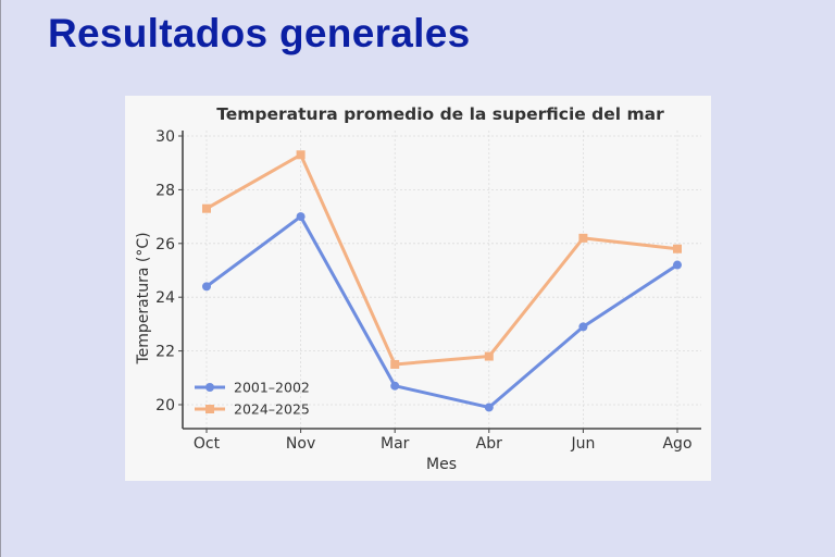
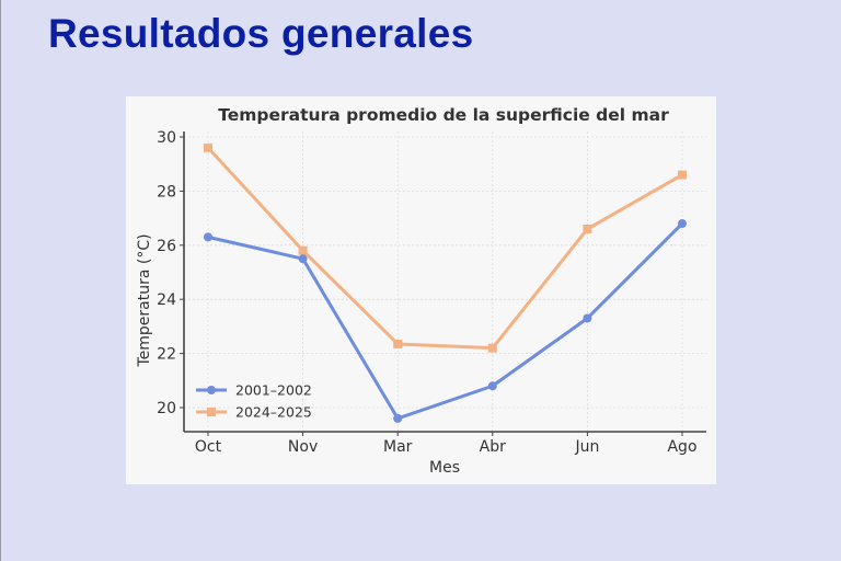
2001–2002/Oct: 24.4 -> 26.3
2024–2025/Oct: 27.3 -> 29.6
2001–2002/Nov: 27.0 -> 25.5
2024–2025/Nov: 29.3 -> 25.8
2001–2002/Mar: 20.7 -> 19.6
2024–2025/Mar: 21.5 -> 22.4
2001–2002/Abr: 19.9 -> 20.8
2024–2025/Abr: 21.8 -> 22.2
2001–2002/Jun: 22.9 -> 23.3
2024–2025/Jun: 26.2 -> 26.6
2001–2002/Ago: 25.2 -> 26.8
2024–2025/Ago: 25.8 -> 28.6
